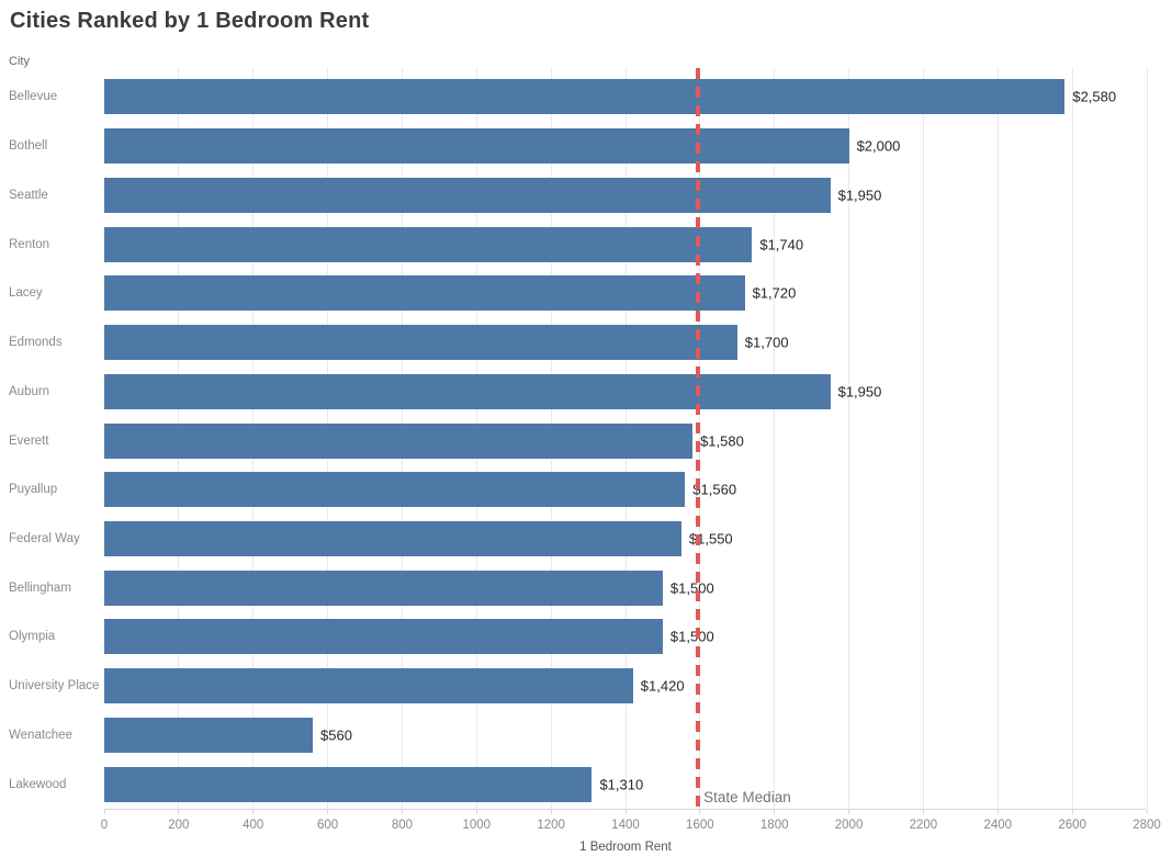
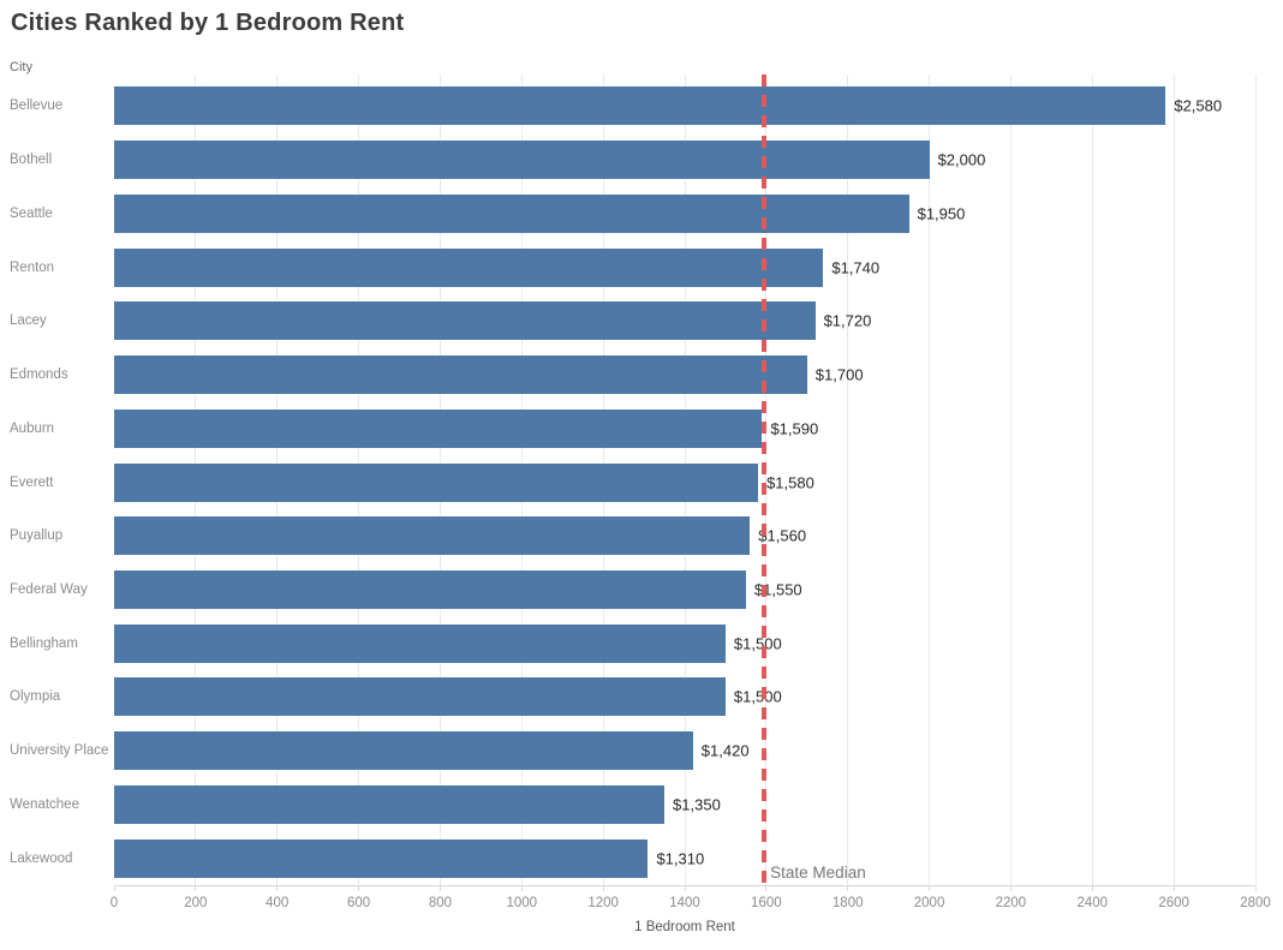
Auburn: $1,950 -> $1,590
Wenatchee: $560 -> $1,350
